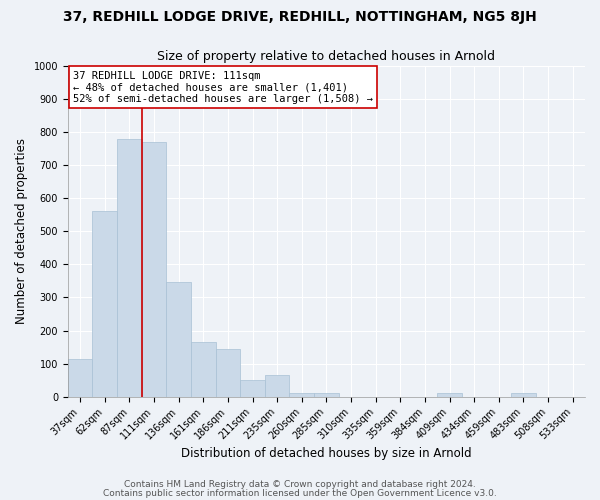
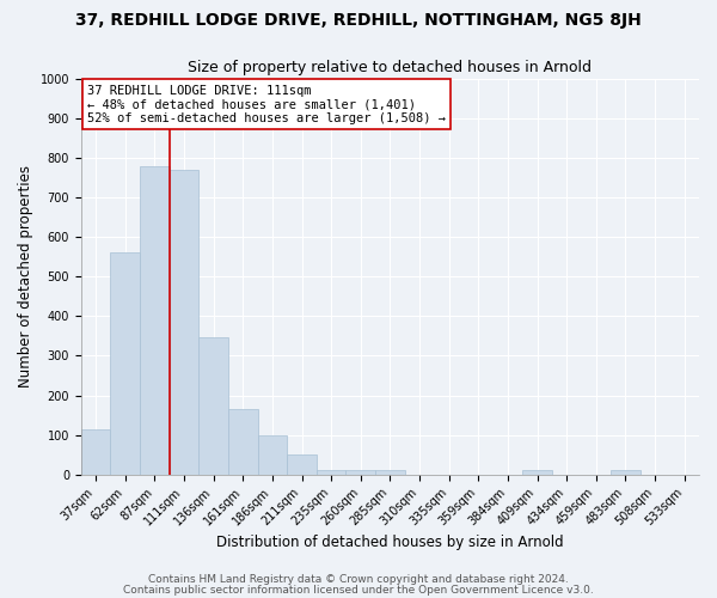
186sqm: 145 -> 98
235sqm: 65 -> 13
